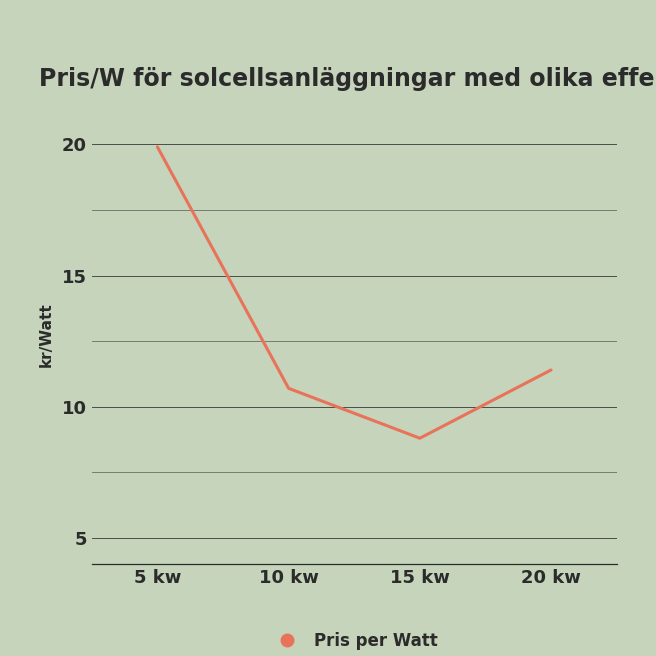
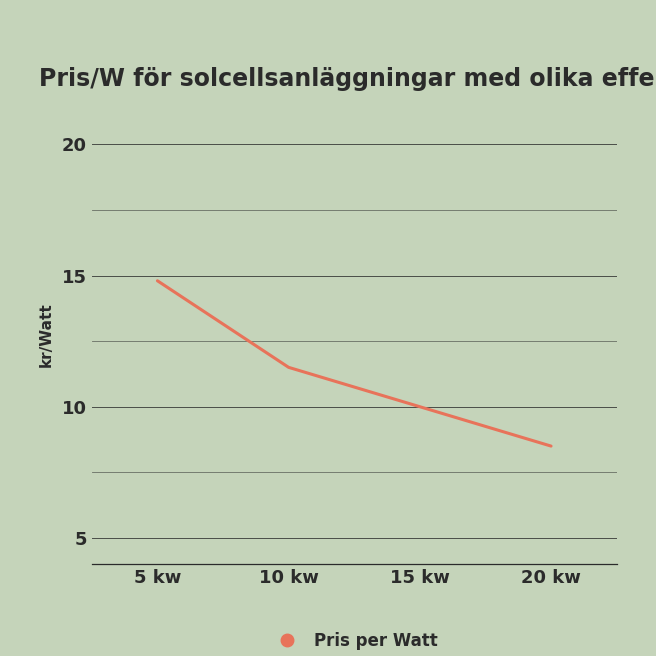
5 kw: 19.9 -> 14.8
10 kw: 10.7 -> 11.5
15 kw: 8.8 -> 10.0
20 kw: 11.4 -> 8.5
